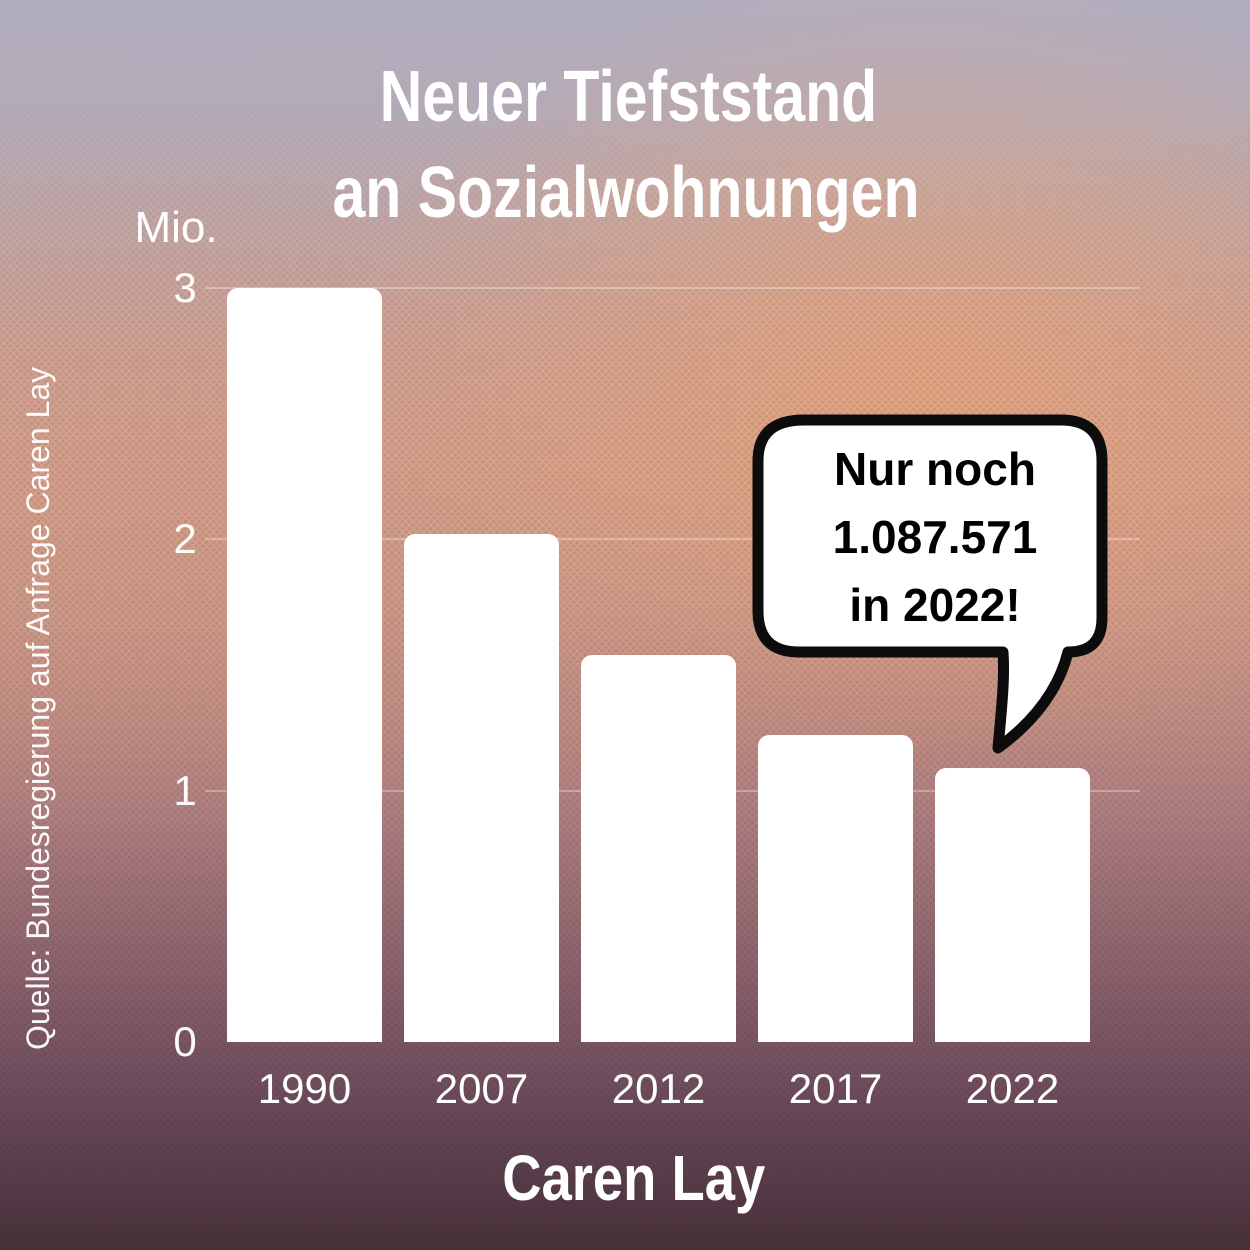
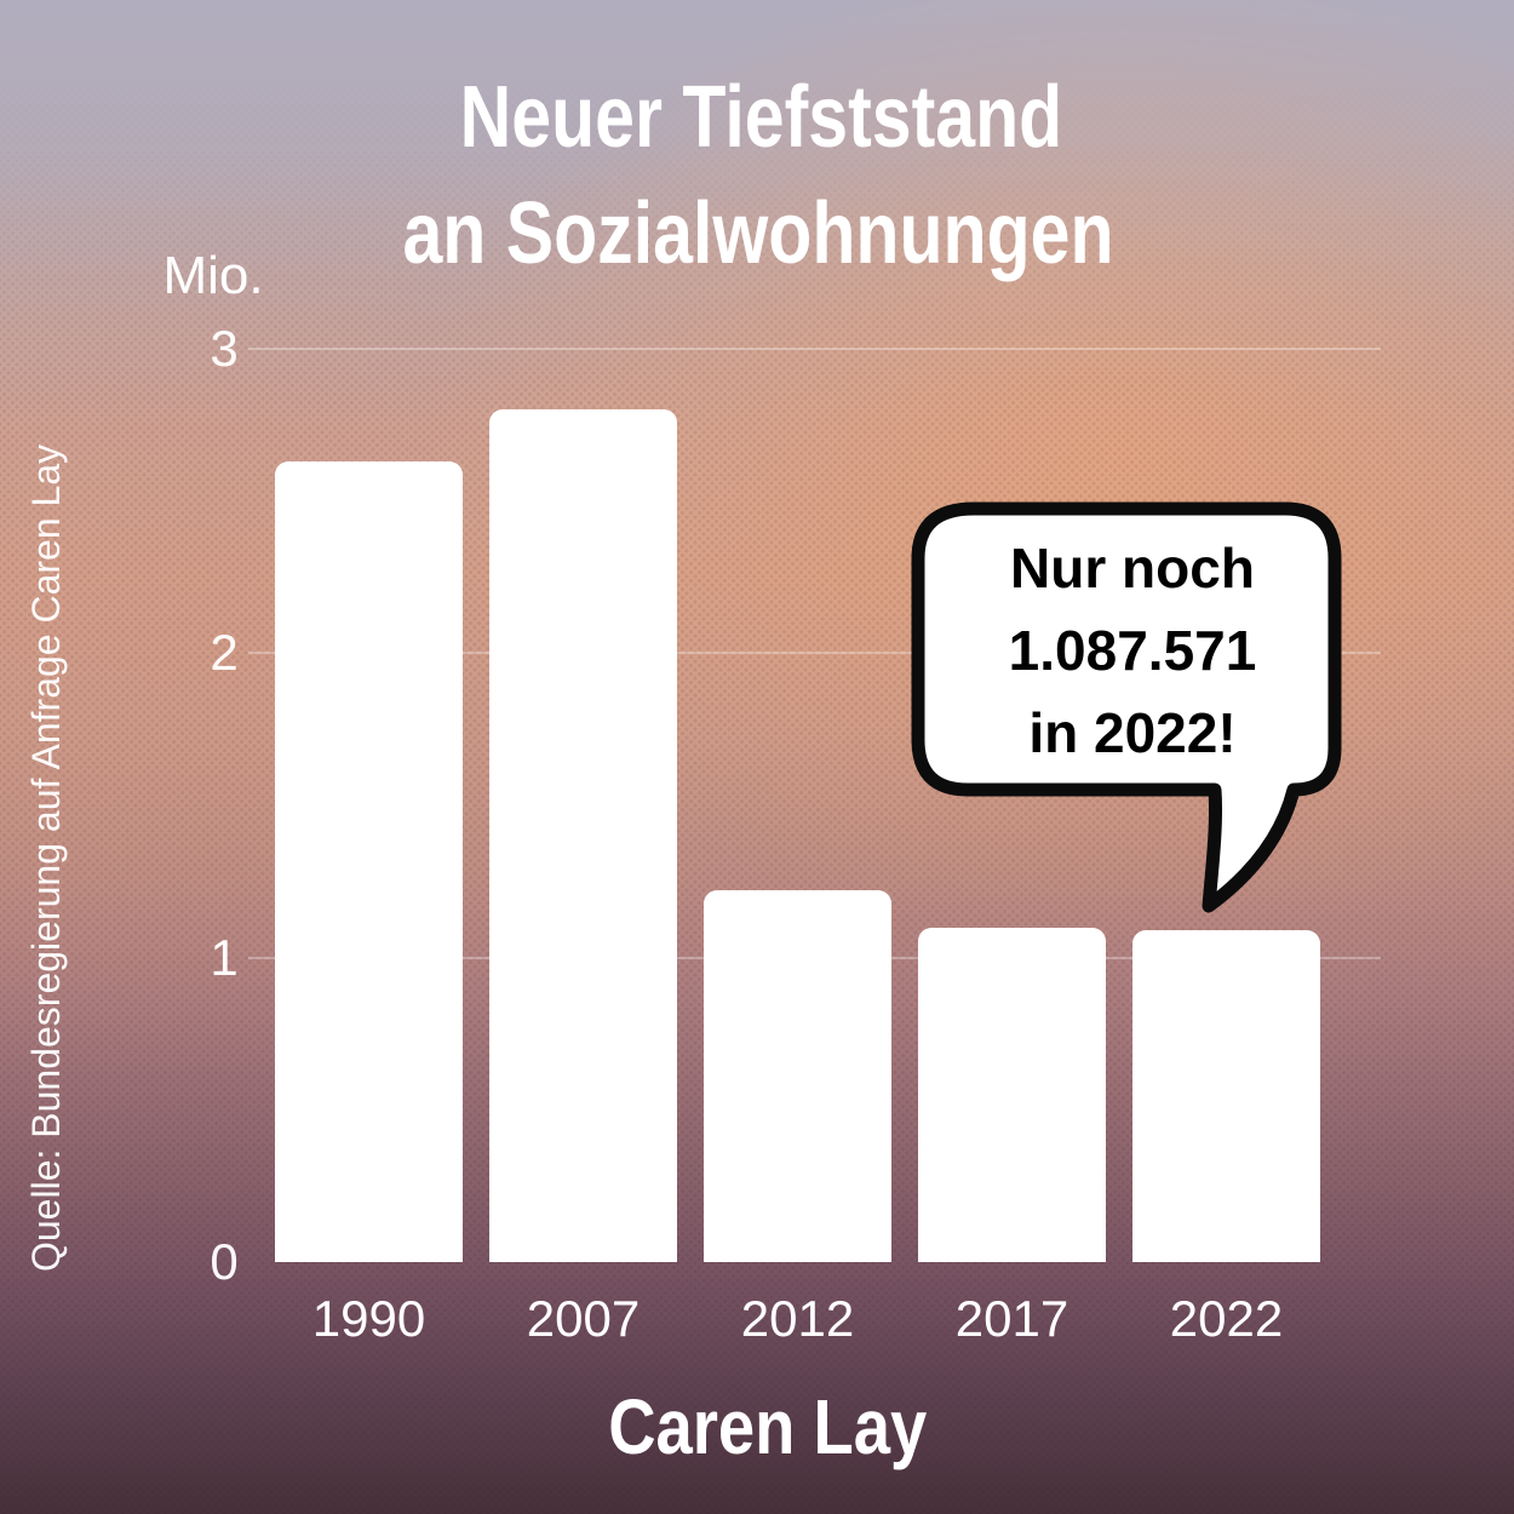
1990: 3.00 -> 2.63
2007: 2.02 -> 2.80
2012: 1.54 -> 1.22
2017: 1.22 -> 1.10
